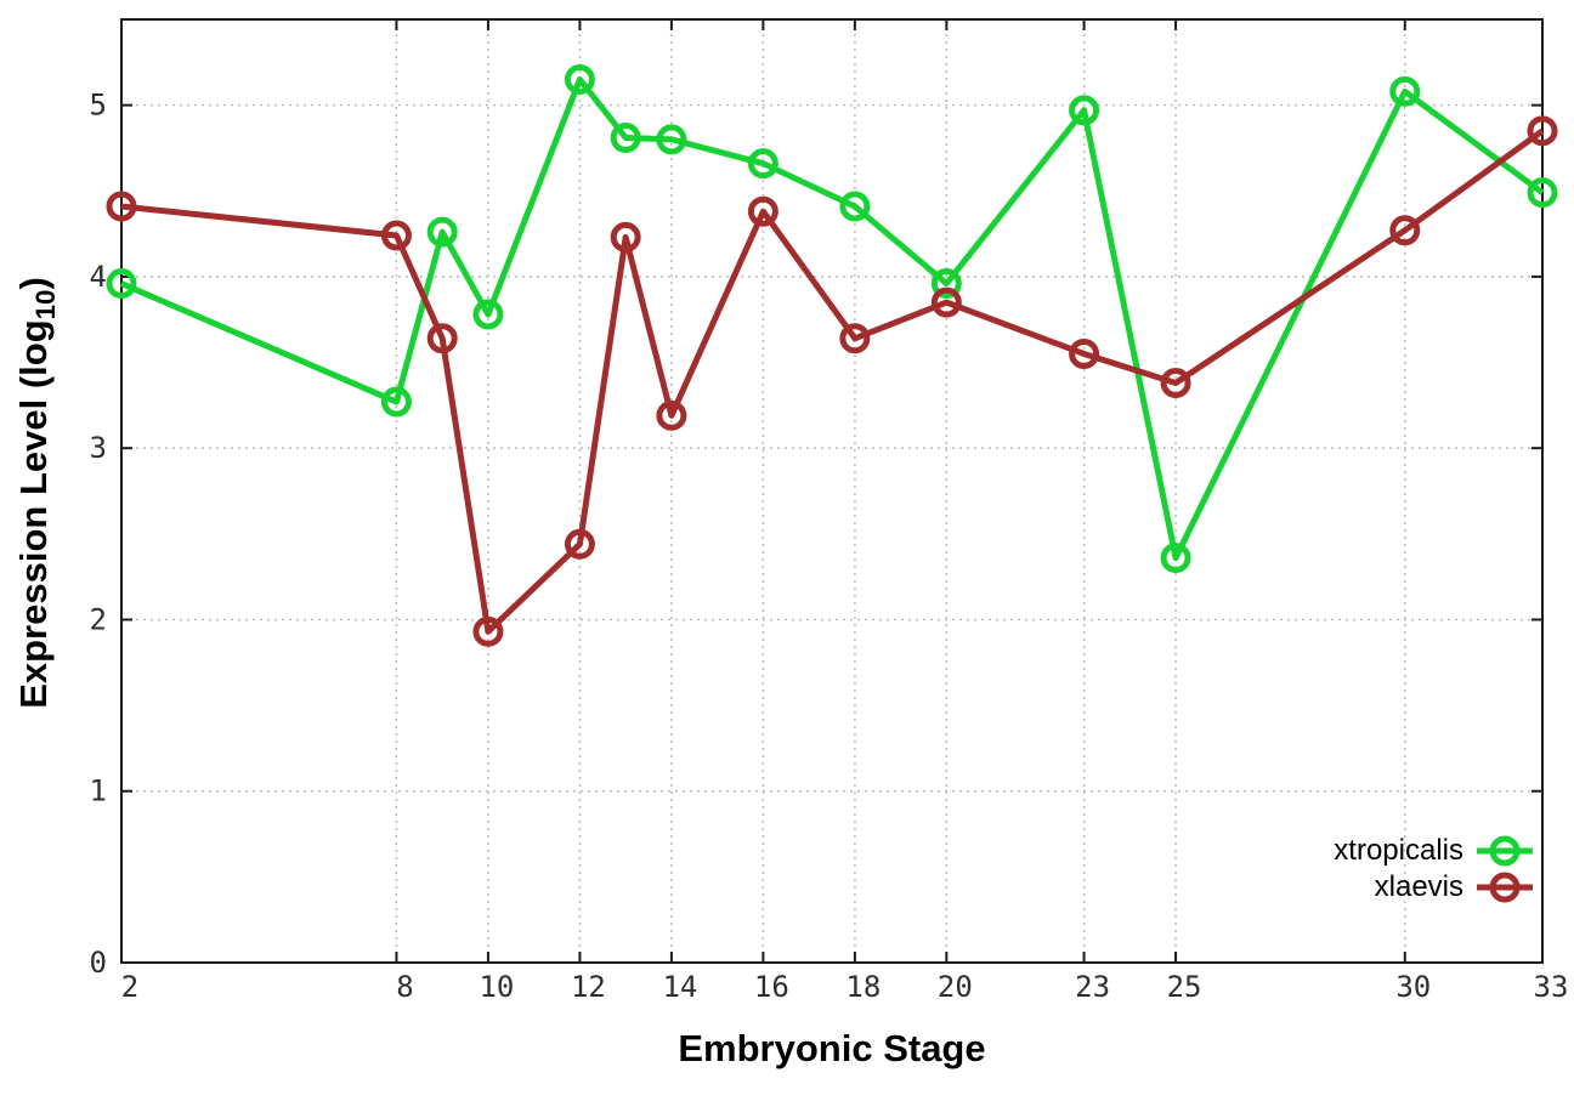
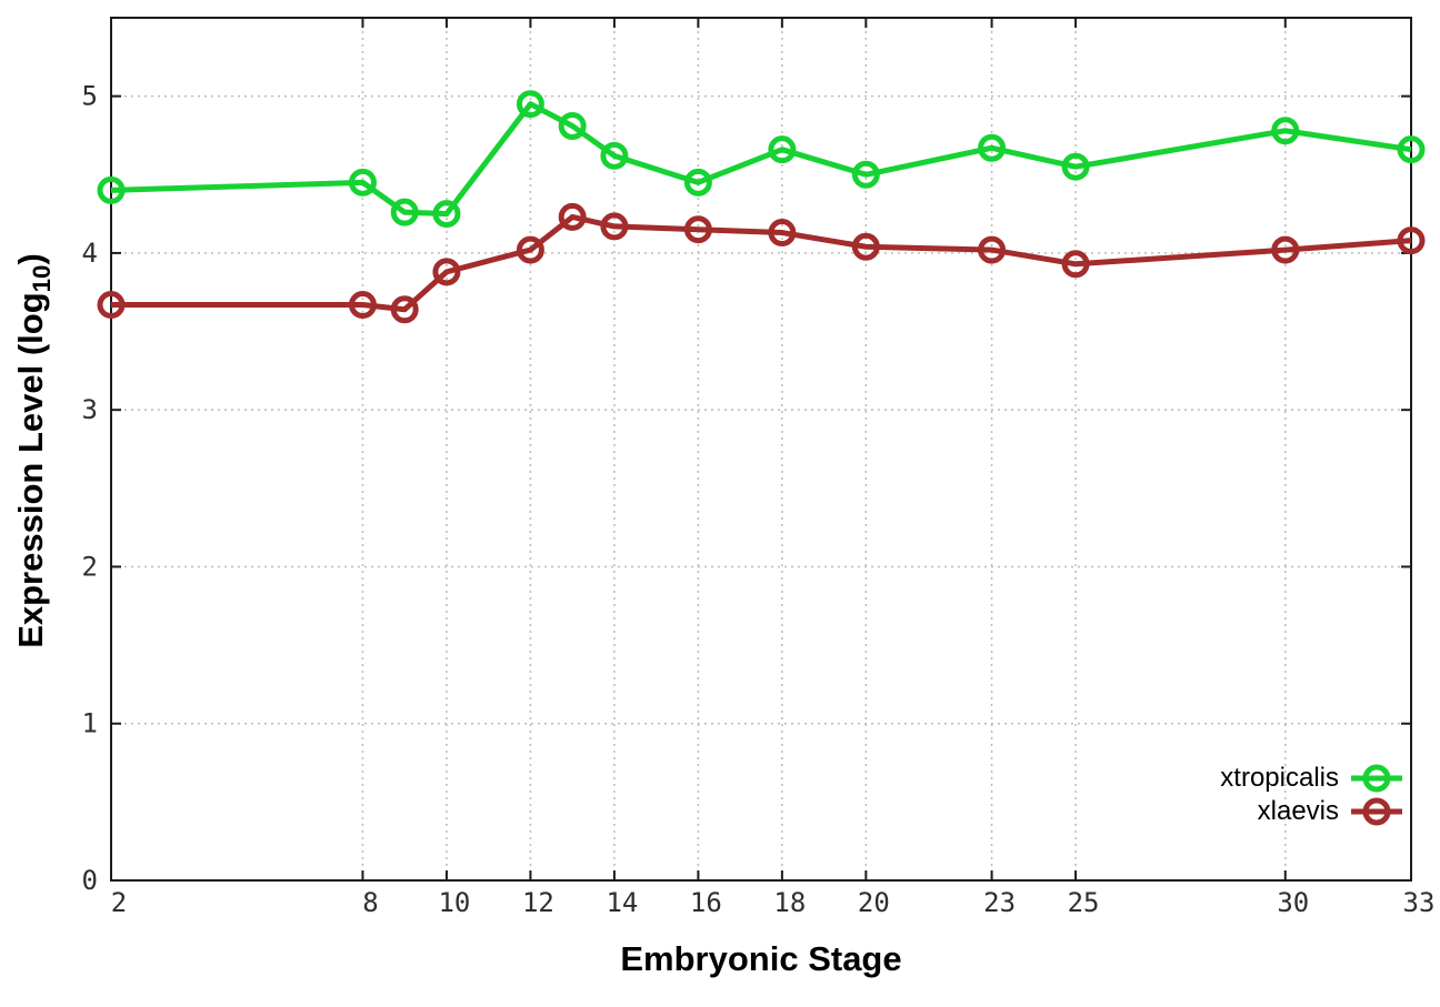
xtropicalis/2: 3.96 -> 4.40
xlaevis/2: 4.41 -> 3.67
xtropicalis/8: 3.27 -> 4.45
xlaevis/8: 4.24 -> 3.67
xtropicalis/10: 3.78 -> 4.25
xlaevis/10: 1.93 -> 3.88
xtropicalis/12: 5.15 -> 4.95
xlaevis/12: 2.44 -> 4.02
xtropicalis/14: 4.80 -> 4.62
xlaevis/14: 3.19 -> 4.17
xtropicalis/16: 4.66 -> 4.45
xlaevis/16: 4.38 -> 4.15
xtropicalis/18: 4.41 -> 4.66
xlaevis/18: 3.64 -> 4.13
xtropicalis/20: 3.96 -> 4.50
xlaevis/20: 3.85 -> 4.04
xtropicalis/23: 4.97 -> 4.67
xlaevis/23: 3.55 -> 4.02
xtropicalis/25: 2.36 -> 4.55
xlaevis/25: 3.38 -> 3.93
xtropicalis/30: 5.08 -> 4.78
xlaevis/30: 4.27 -> 4.02
xtropicalis/33: 4.49 -> 4.66
xlaevis/33: 4.85 -> 4.08
